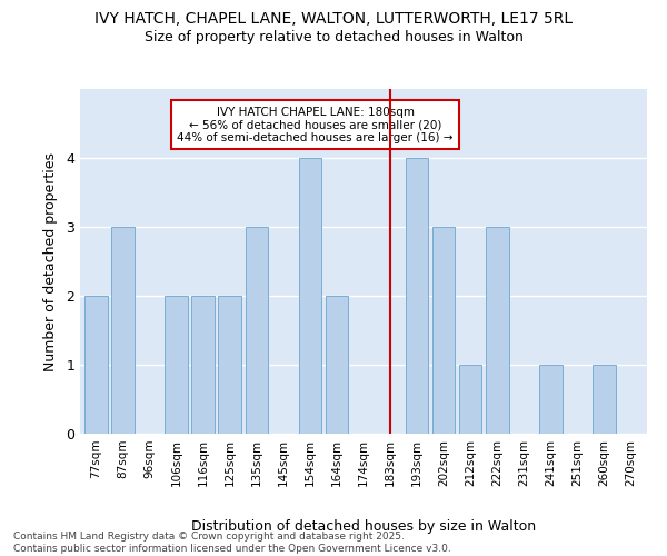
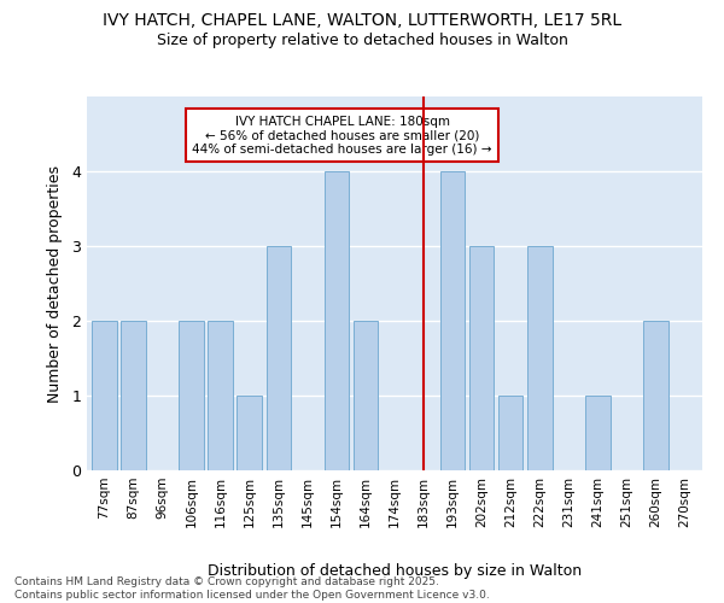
87sqm: 3 -> 2
125sqm: 2 -> 1
260sqm: 1 -> 2
